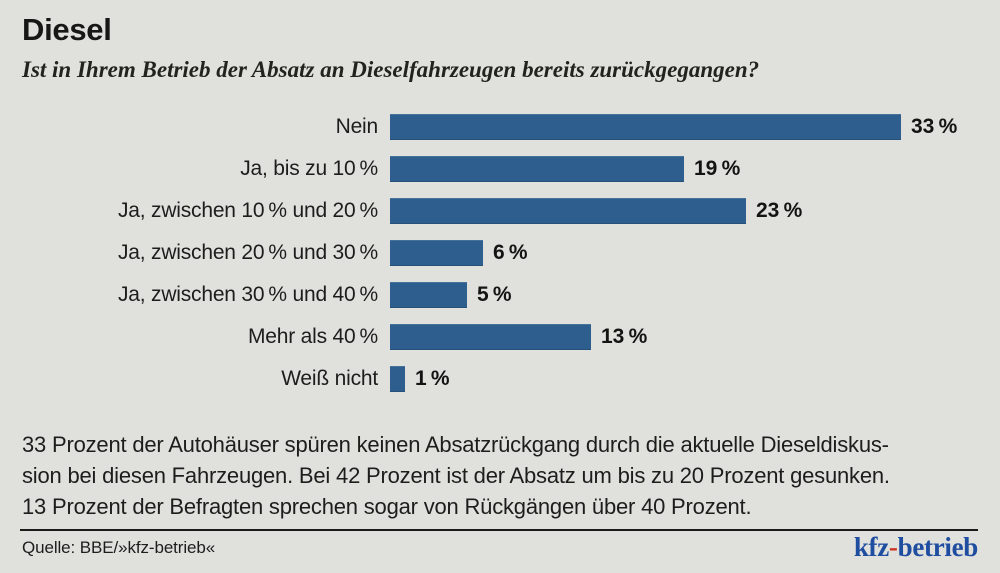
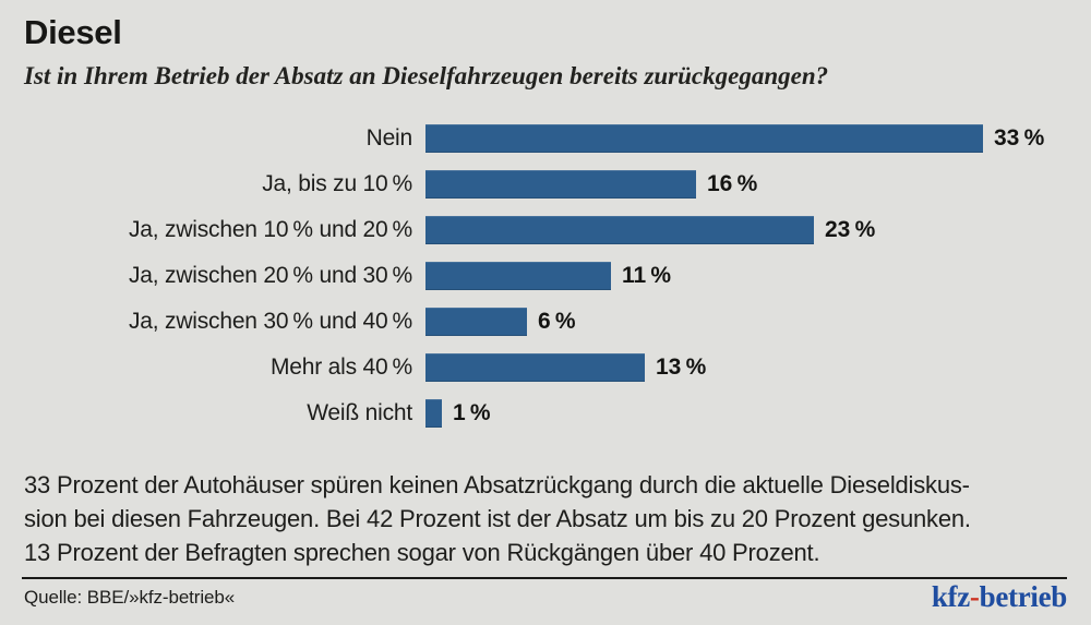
Ja, bis zu 10 %: 19 -> 16
Ja, zwischen 20 % und 30 %: 6 -> 11
Ja, zwischen 30 % und 40 %: 5 -> 6
